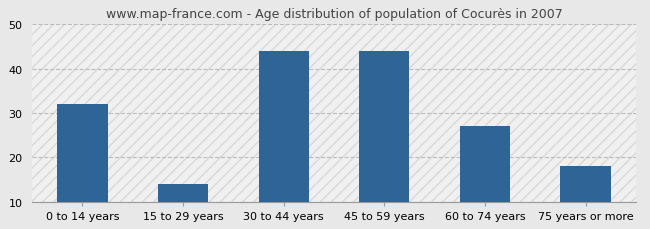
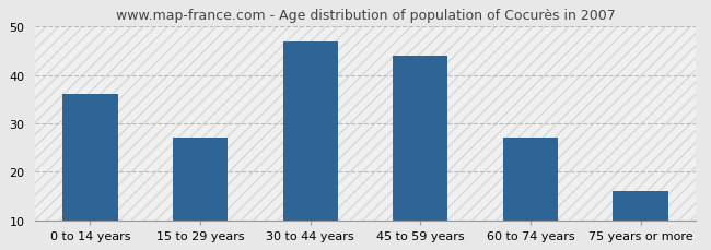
0 to 14 years: 32 -> 36
15 to 29 years: 14 -> 27
30 to 44 years: 44 -> 47
75 years or more: 18 -> 16
